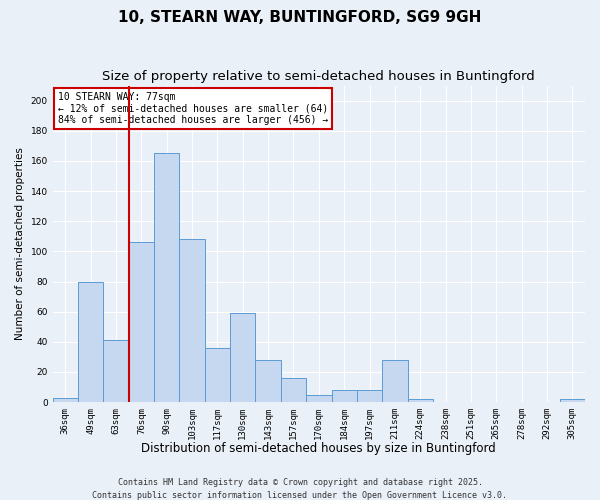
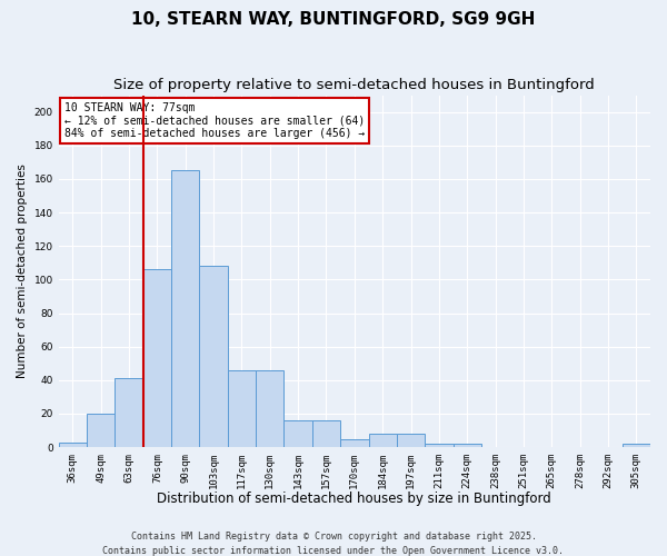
49sqm: 80 -> 20
117sqm: 36 -> 46
130sqm: 59 -> 46
143sqm: 28 -> 16
211sqm: 28 -> 2
